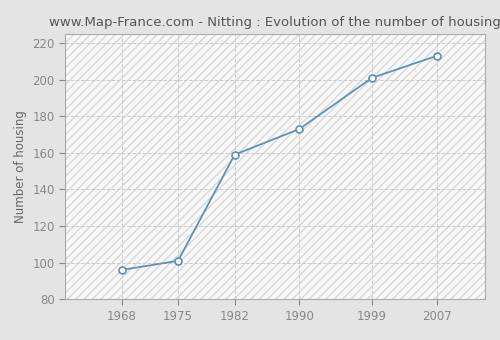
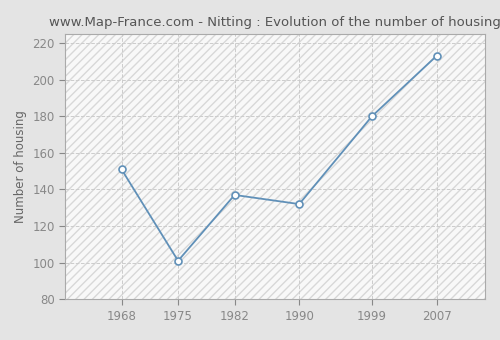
1968: 96 -> 151
1982: 159 -> 137
1990: 173 -> 132
1999: 201 -> 180
